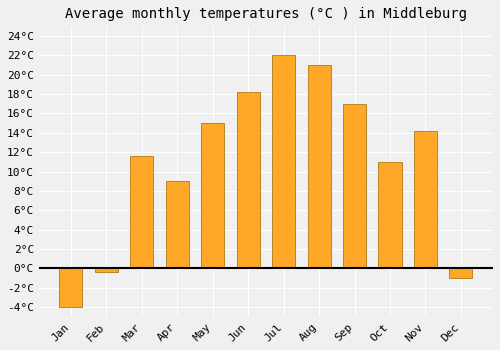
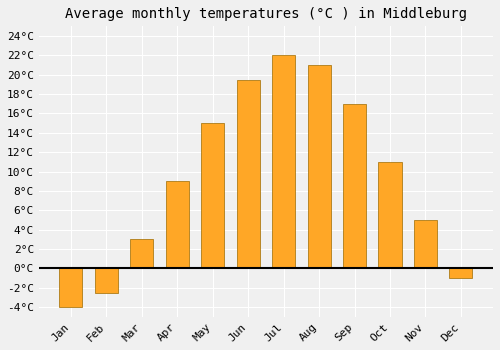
Feb: -0.4°C -> -2.5°C
Mar: 11.6°C -> 3.0°C
Jun: 18.2°C -> 19.5°C
Nov: 14.2°C -> 5.0°C
